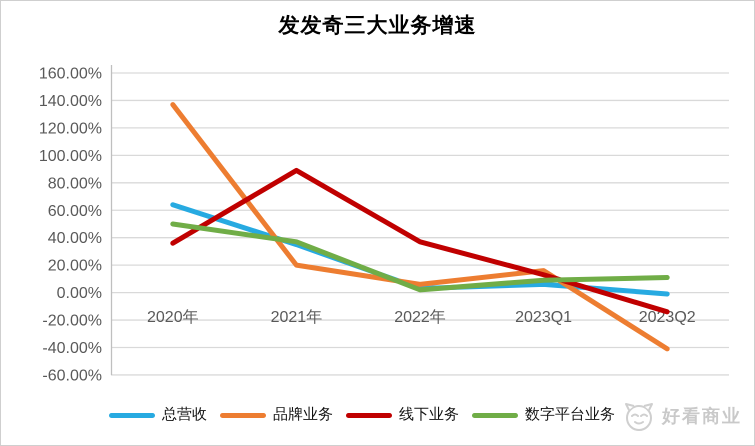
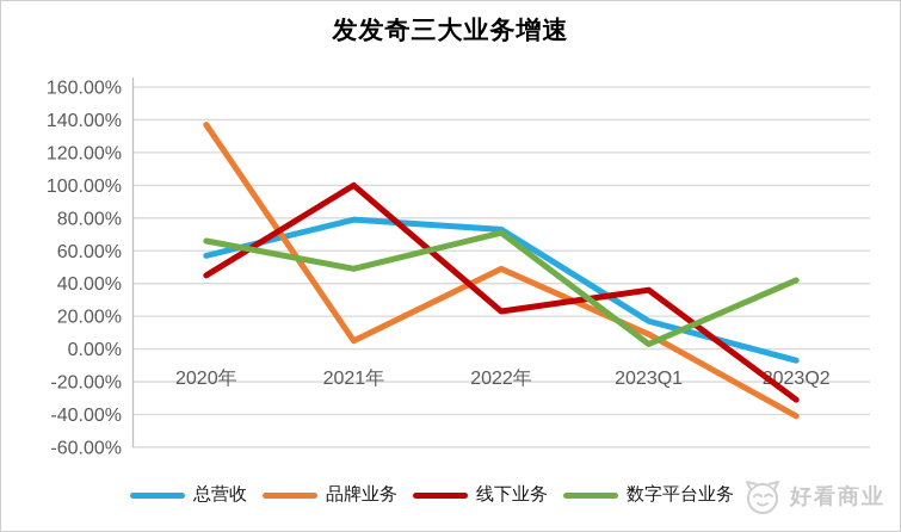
总营收/2020年: 64% -> 57%
线下业务/2020年: 36% -> 45%
数字平台业务/2020年: 50% -> 66%
总营收/2021年: 35% -> 79%
品牌业务/2021年: 20% -> 5%
线下业务/2021年: 89% -> 100%
数字平台业务/2021年: 37% -> 49%
总营收/2022年: 3% -> 73%
品牌业务/2022年: 6% -> 49%
线下业务/2022年: 37% -> 23%
数字平台业务/2022年: 2% -> 71%
总营收/2023Q1: 6% -> 17%
品牌业务/2023Q1: 16% -> 9%
线下业务/2023Q1: 13% -> 36%
数字平台业务/2023Q1: 9% -> 3%
总营收/2023Q2: -1% -> -7%
线下业务/2023Q2: -14% -> -31%
数字平台业务/2023Q2: 11% -> 42%
